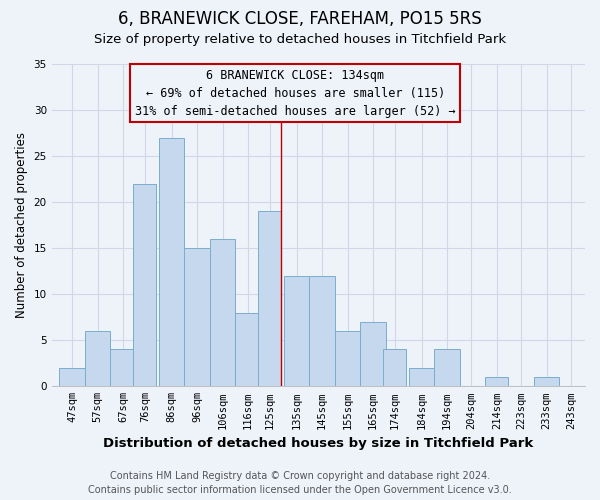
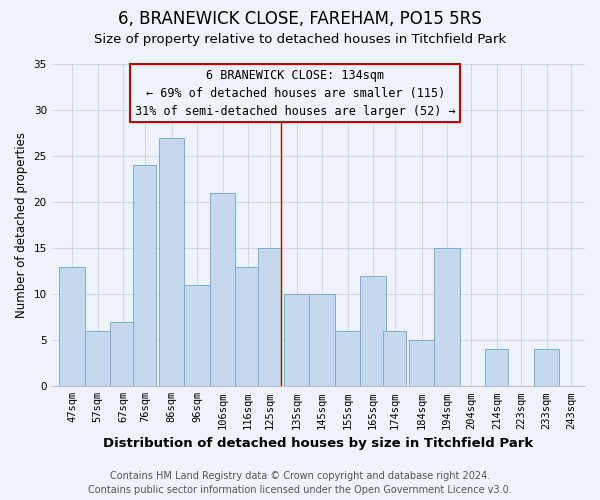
47sqm: 2 -> 13
67sqm: 4 -> 7
76sqm: 22 -> 24
96sqm: 15 -> 11
106sqm: 16 -> 21
116sqm: 8 -> 13
125sqm: 19 -> 15
135sqm: 12 -> 10
145sqm: 12 -> 10
165sqm: 7 -> 12
174sqm: 4 -> 6
184sqm: 2 -> 5
194sqm: 4 -> 15
214sqm: 1 -> 4
233sqm: 1 -> 4
